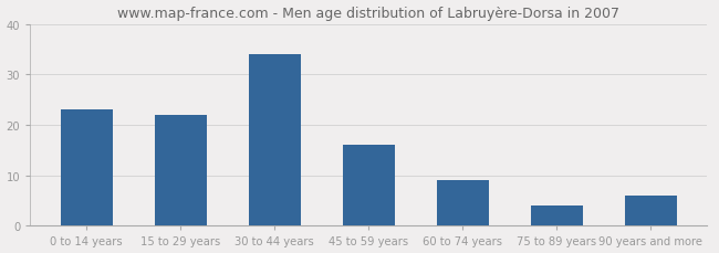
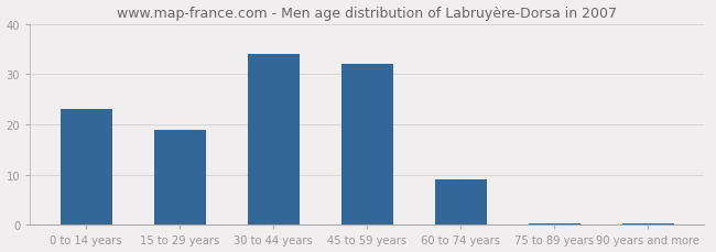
15 to 29 years: 22.0 -> 19.0
45 to 59 years: 16.0 -> 32.0
75 to 89 years: 4.0 -> 0.4
90 years and more: 6.0 -> 0.4
